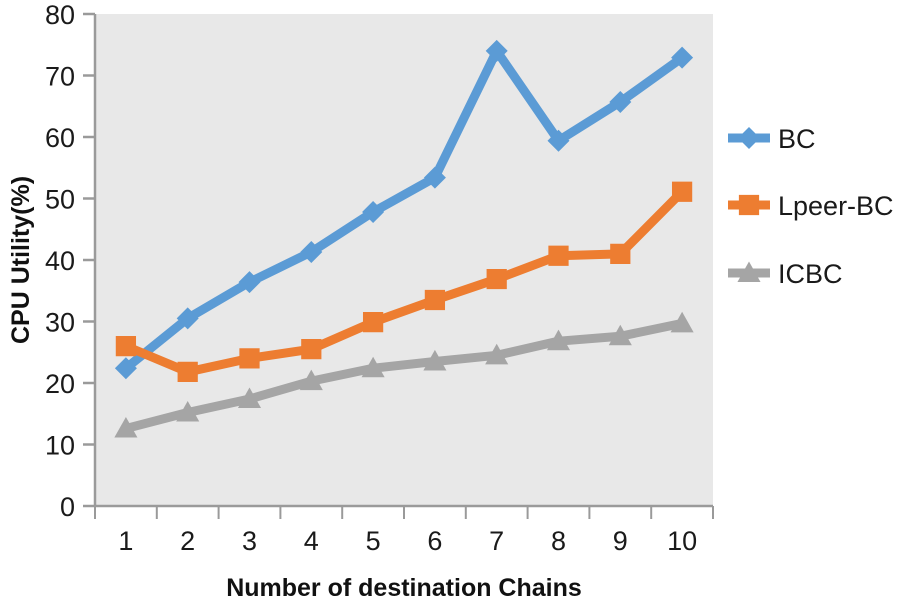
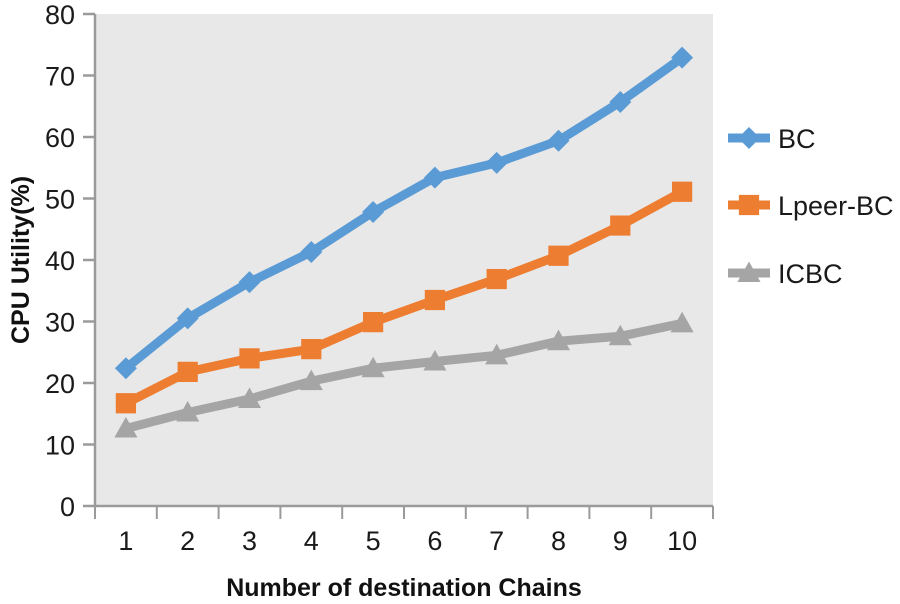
Lpeer-BC/1: 26 -> 17
BC/7: 74 -> 56
Lpeer-BC/9: 41 -> 46
